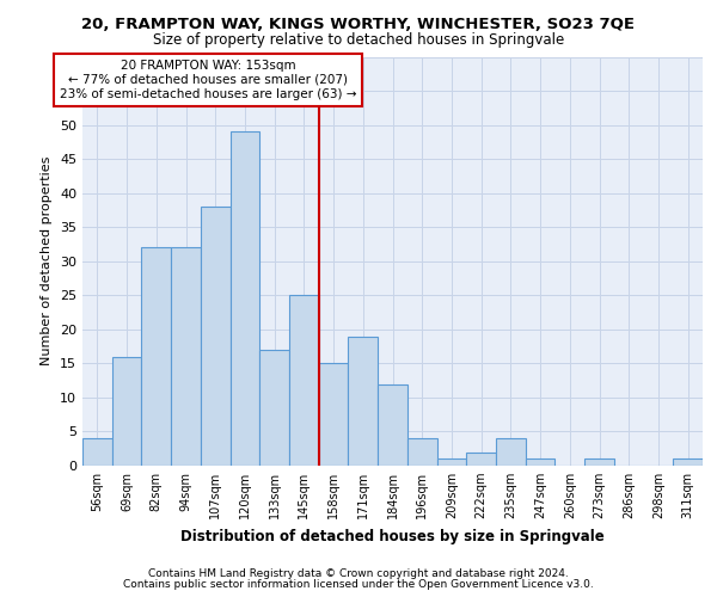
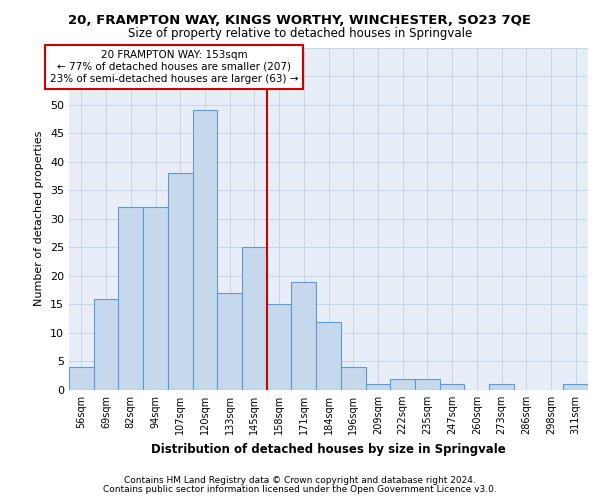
235sqm: 4 -> 2
